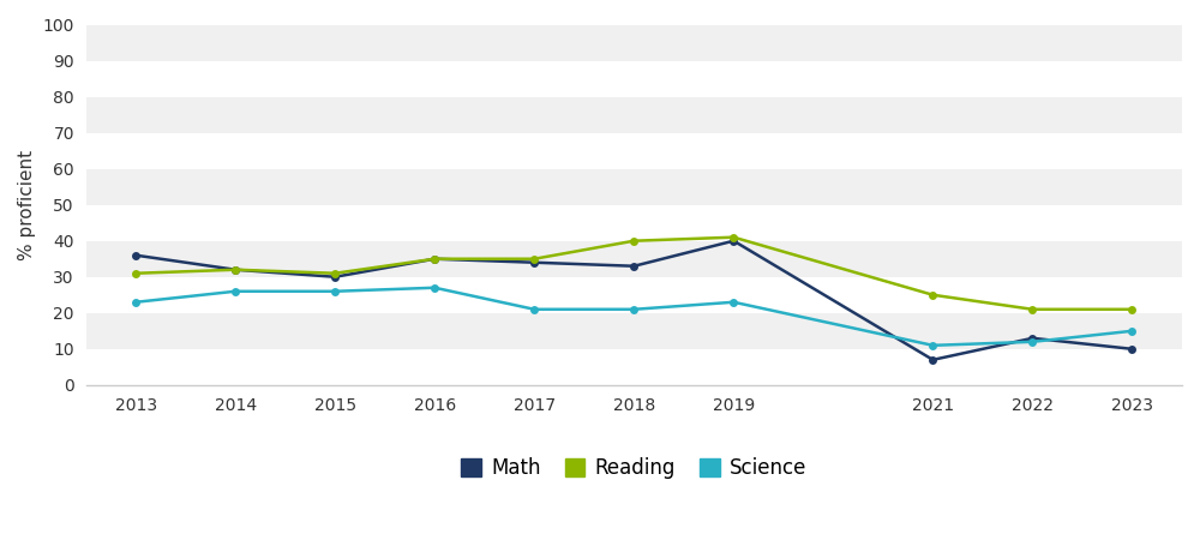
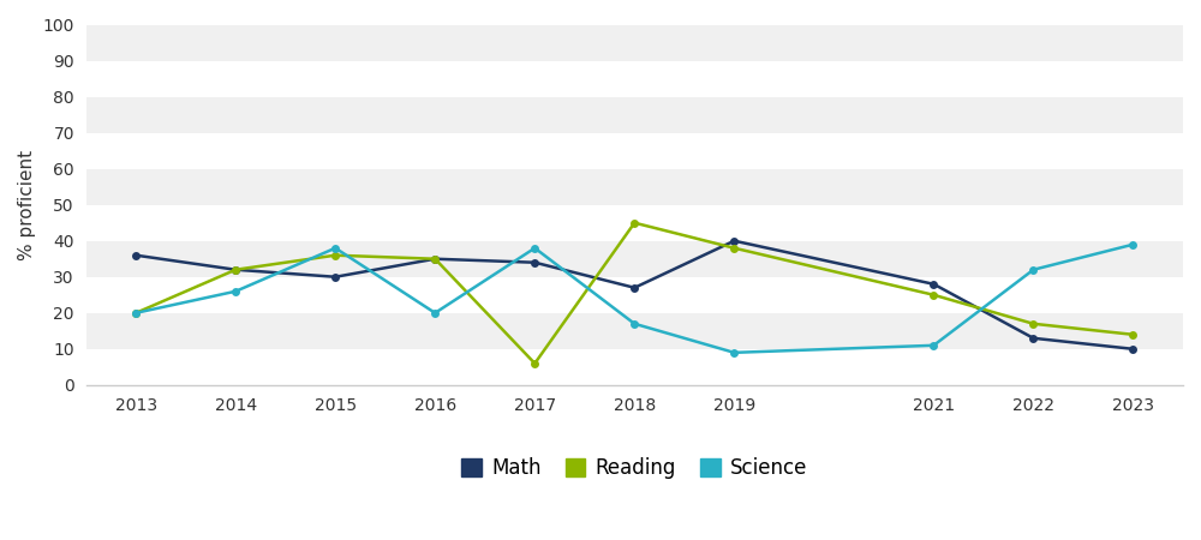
Reading/2013: 31 -> 20
Science/2013: 23 -> 20
Reading/2015: 31 -> 36
Science/2015: 26 -> 38
Science/2016: 27 -> 20
Reading/2017: 35 -> 6
Science/2017: 21 -> 38
Math/2018: 33 -> 27
Reading/2018: 40 -> 45
Science/2018: 21 -> 17
Reading/2019: 41 -> 38
Science/2019: 23 -> 9
Math/2021: 7 -> 28
Reading/2022: 21 -> 17
Science/2022: 12 -> 32
Reading/2023: 21 -> 14
Science/2023: 15 -> 39
